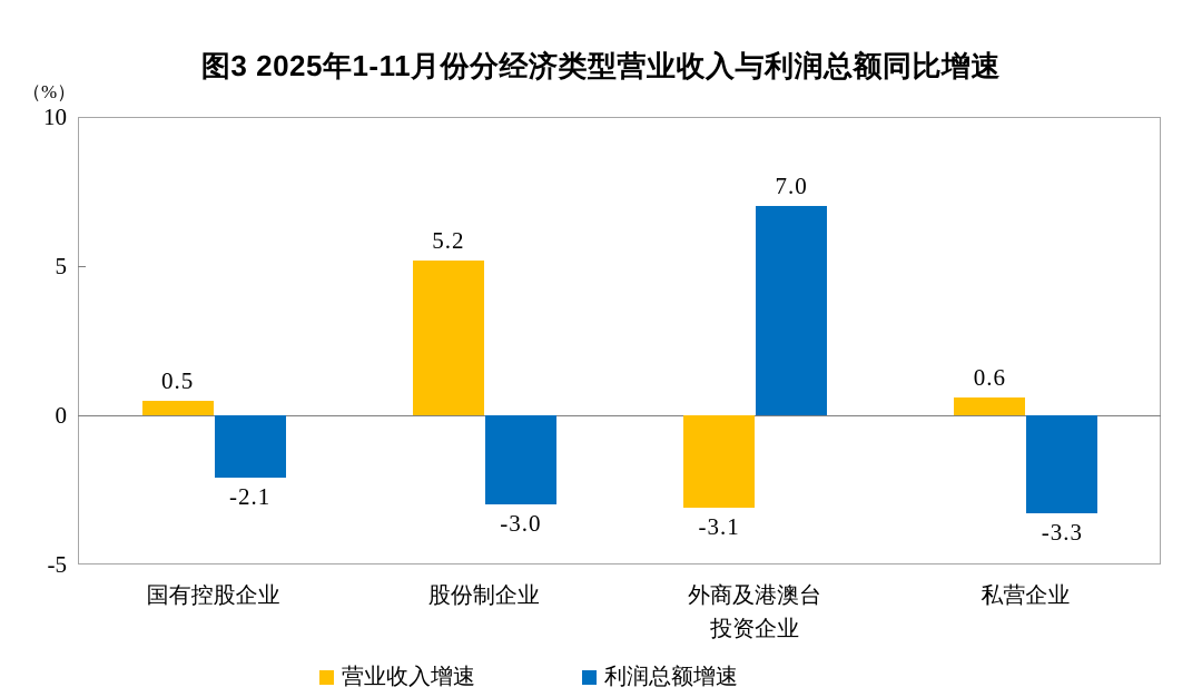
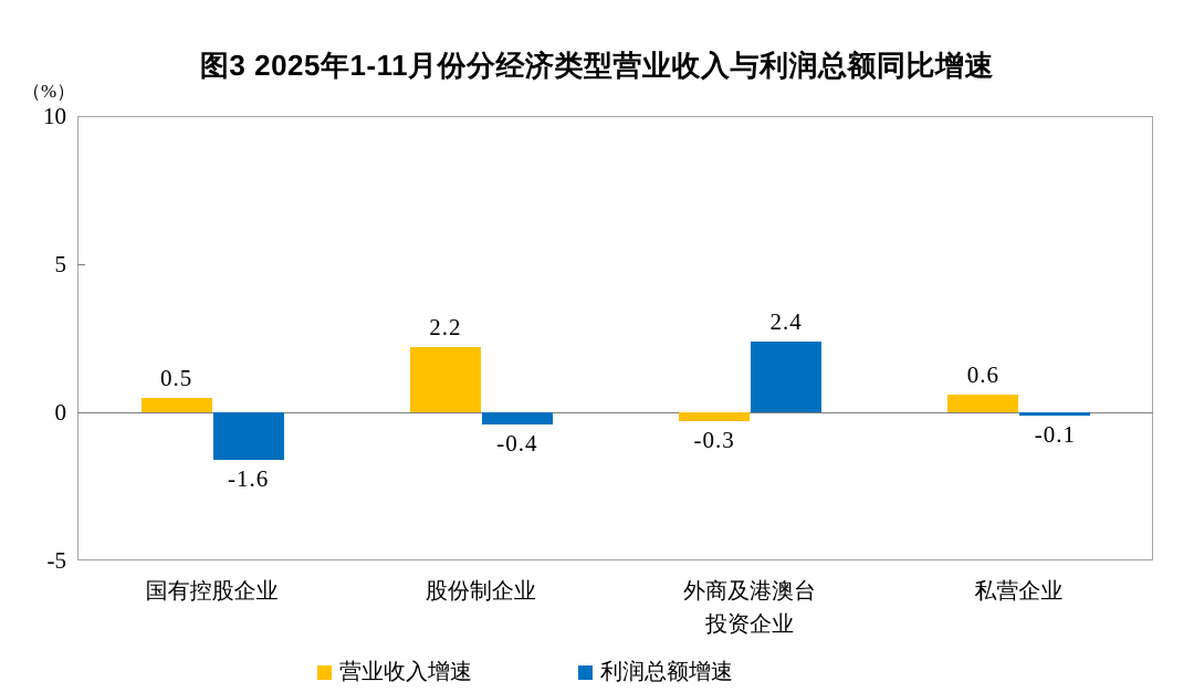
利润总额增速/国有控股企业: -2.1 -> -1.6
营业收入增速/股份制企业: 5.2 -> 2.2
利润总额增速/股份制企业: -3.0 -> -0.4
营业收入增速/外商及港澳台 投资企业: -3.1 -> -0.3
利润总额增速/外商及港澳台 投资企业: 7.0 -> 2.4
利润总额增速/私营企业: -3.3 -> -0.1
